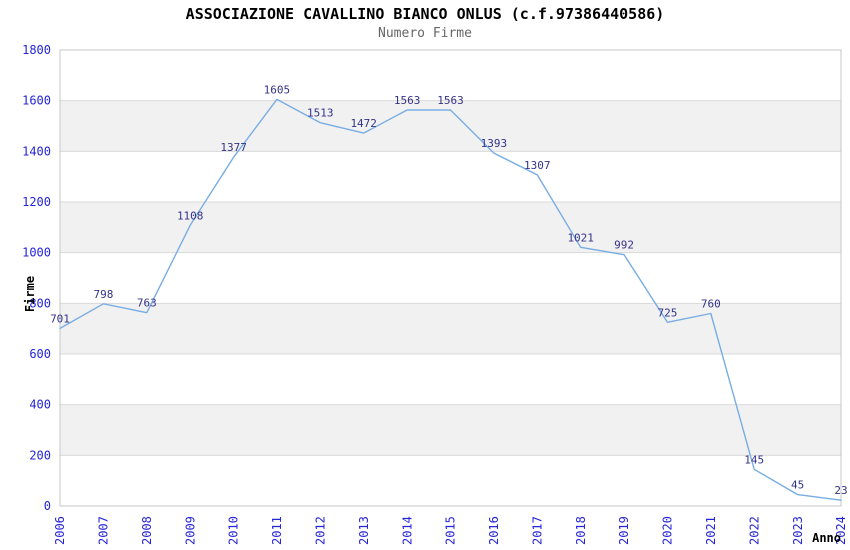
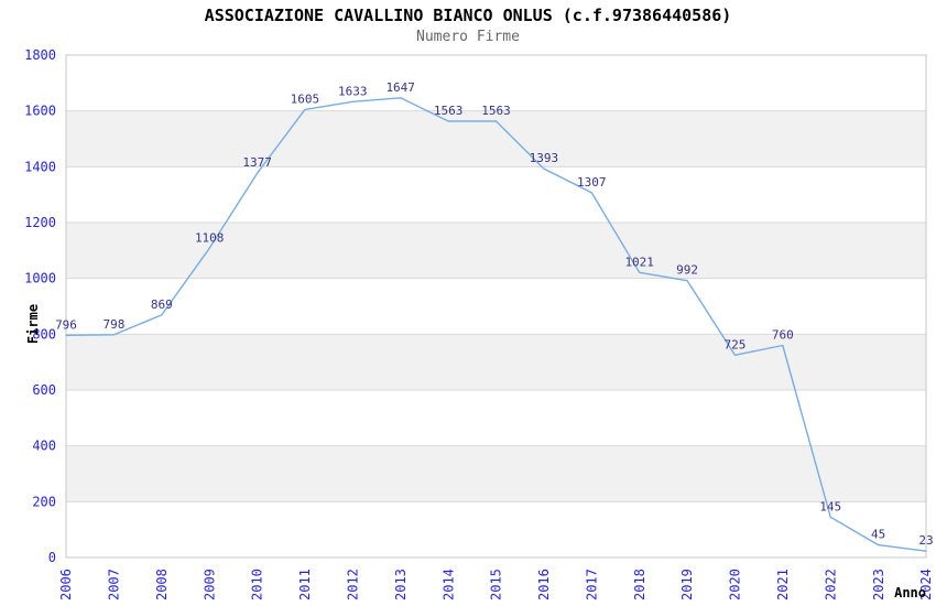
2006: 701 -> 796
2008: 763 -> 869
2012: 1513 -> 1633
2013: 1472 -> 1647
